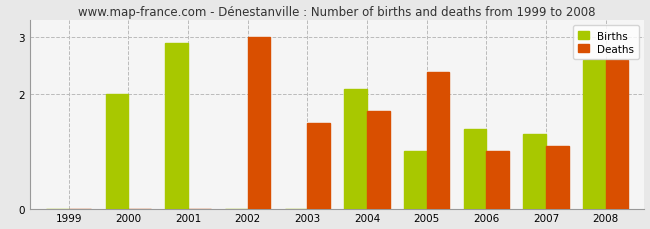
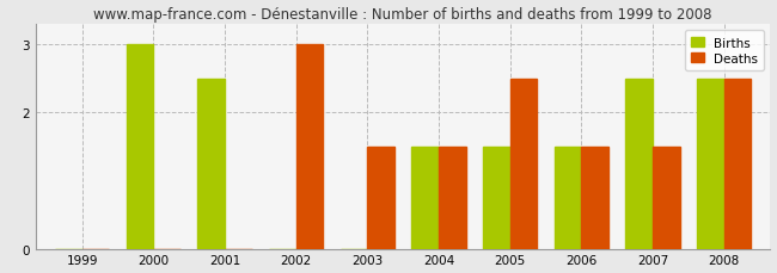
Births/2000: 2.0 -> 3.0
Births/2001: 2.9 -> 2.5
Births/2004: 2.1 -> 1.5
Deaths/2004: 1.7 -> 1.5
Births/2005: 1.0 -> 1.5
Deaths/2005: 2.4 -> 2.5
Births/2006: 1.4 -> 1.5
Deaths/2006: 1.0 -> 1.5
Births/2007: 1.3 -> 2.5
Deaths/2007: 1.1 -> 1.5
Births/2008: 2.6 -> 2.5
Deaths/2008: 2.6 -> 2.5
